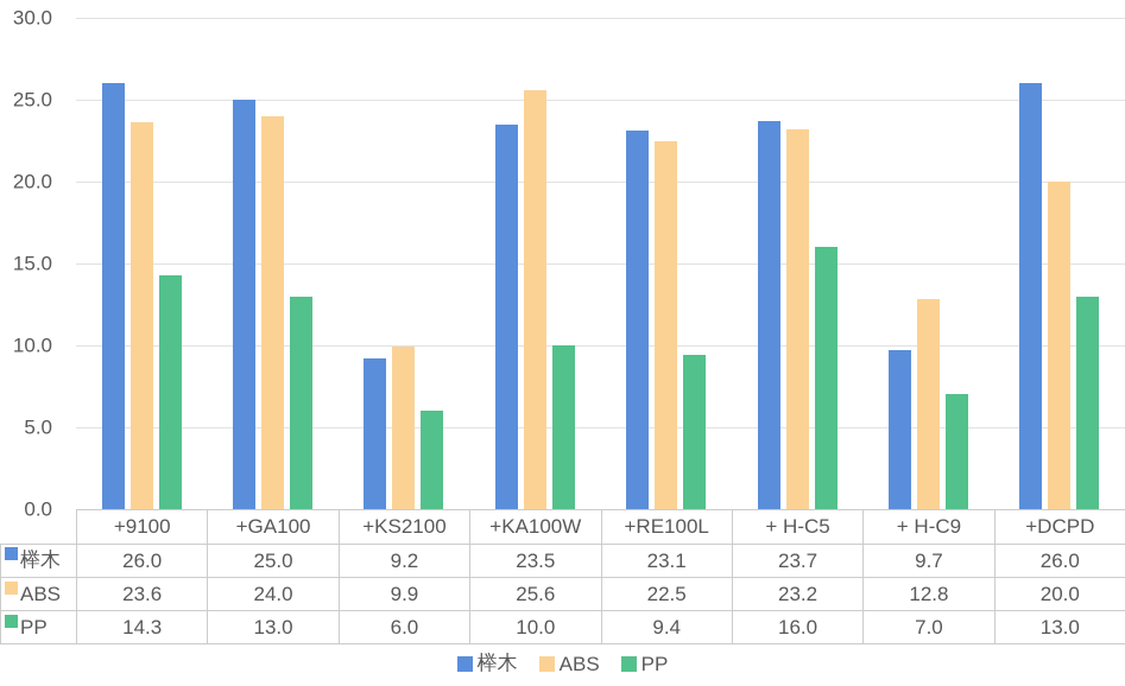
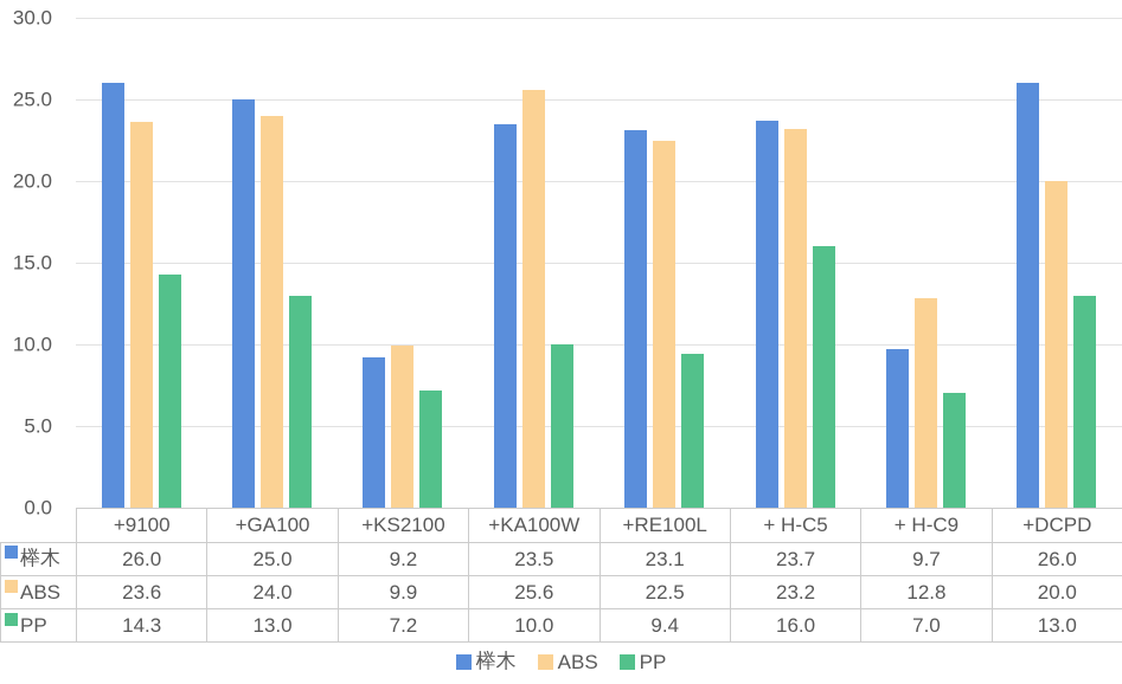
PP/+KS2100: 6.0 -> 7.2
